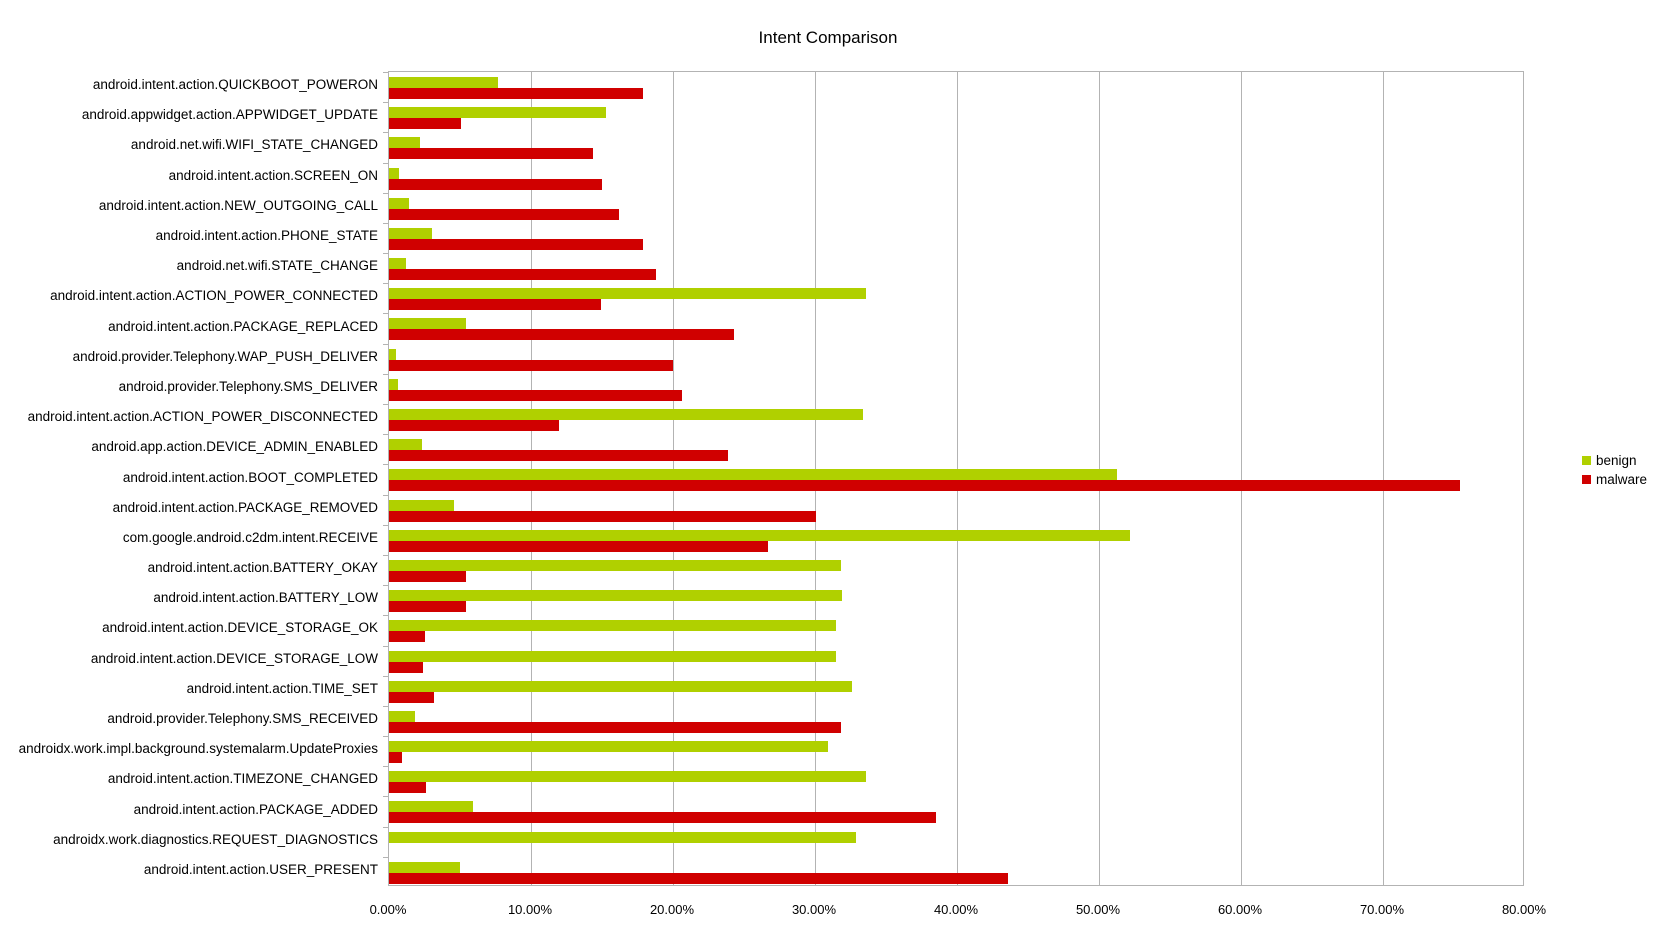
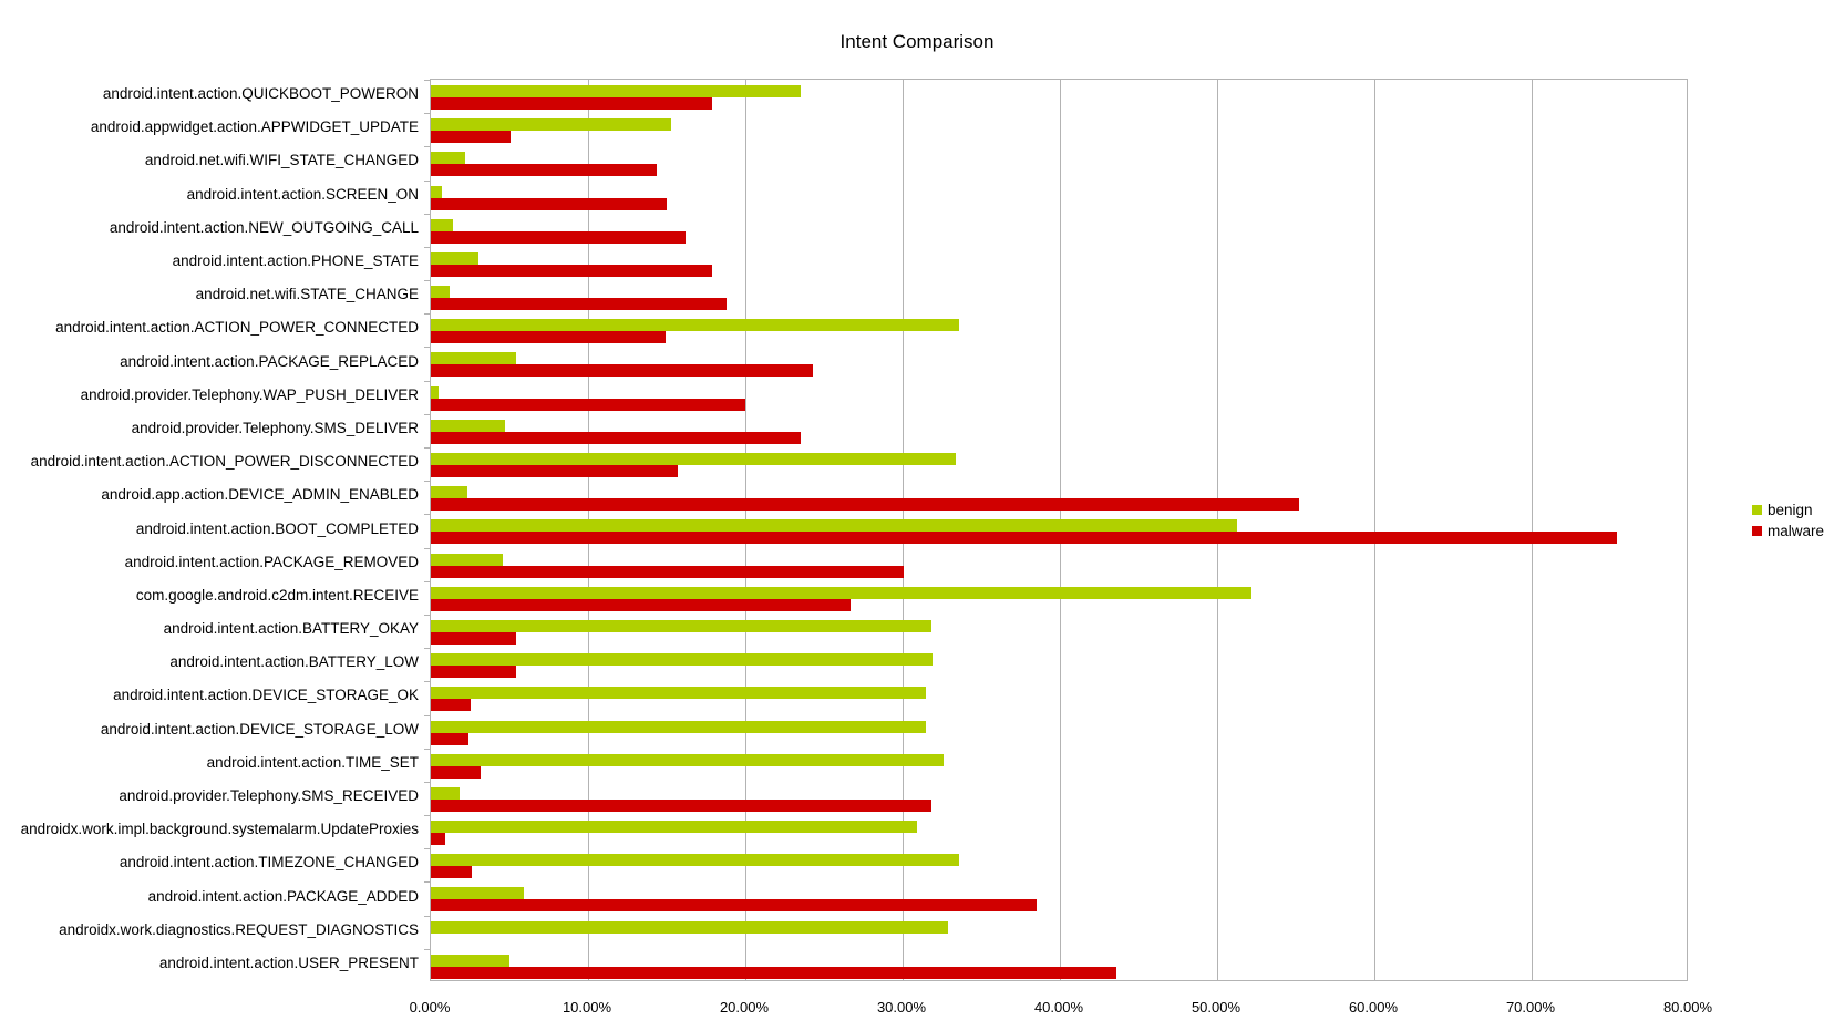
benign/android.intent.action.QUICKBOOT_POWERON: 7.7% -> 23.5%
benign/android.provider.Telephony.SMS_DELIVER: 0.6% -> 4.7%
malware/android.provider.Telephony.SMS_DELIVER: 20.6% -> 23.5%
malware/android.intent.action.ACTION_POWER_DISCONNECTED: 12.0% -> 15.7%
malware/android.app.action.DEVICE_ADMIN_ENABLED: 23.9% -> 55.2%
